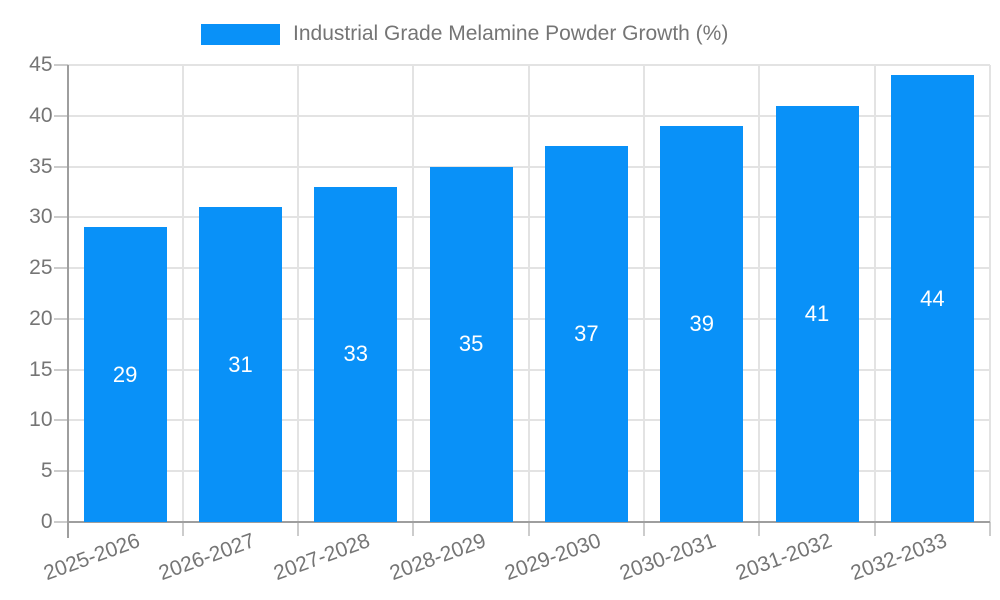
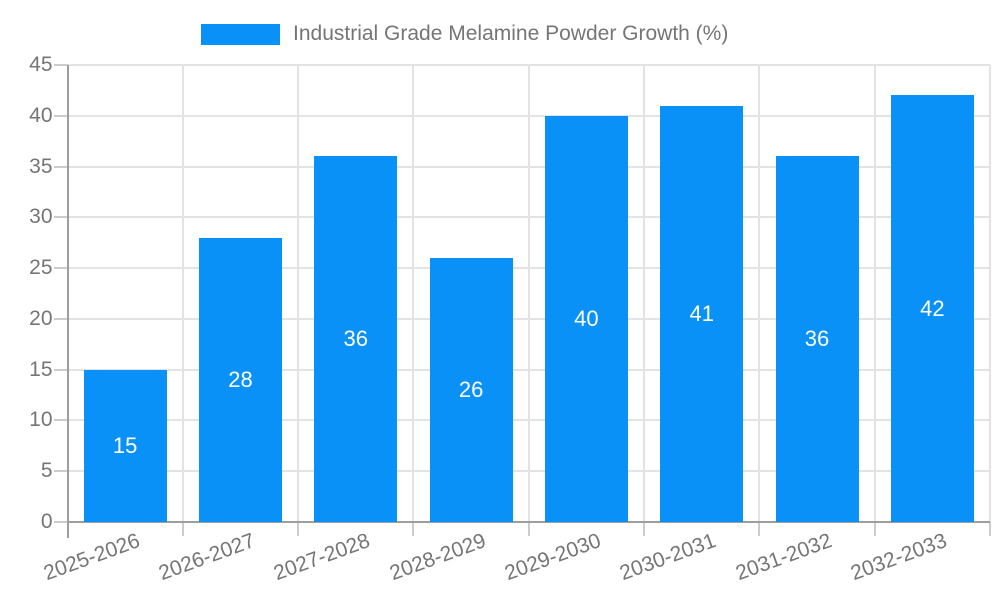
2025-2026: 29 -> 15
2026-2027: 31 -> 28
2027-2028: 33 -> 36
2028-2029: 35 -> 26
2029-2030: 37 -> 40
2030-2031: 39 -> 41
2031-2032: 41 -> 36
2032-2033: 44 -> 42
